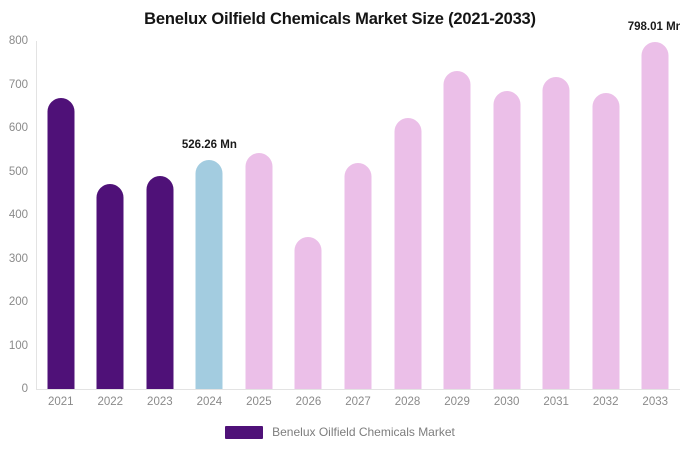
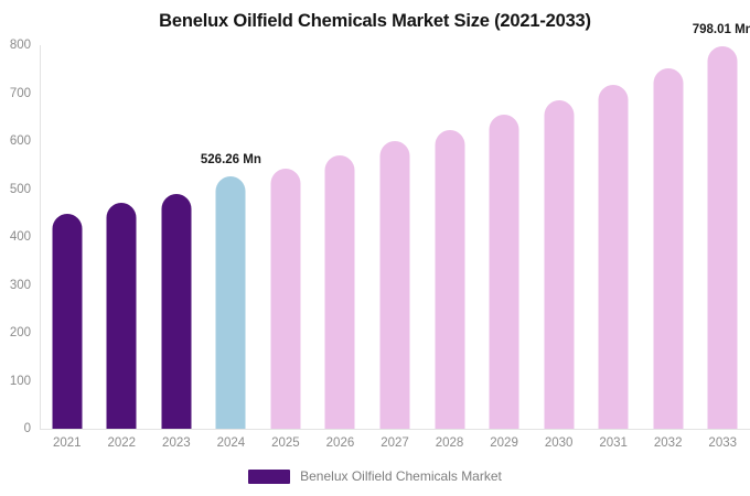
2021: 670 -> 450
2026: 350 -> 570
2027: 520 -> 600
2029: 730 -> 660
2032: 680 -> 750
